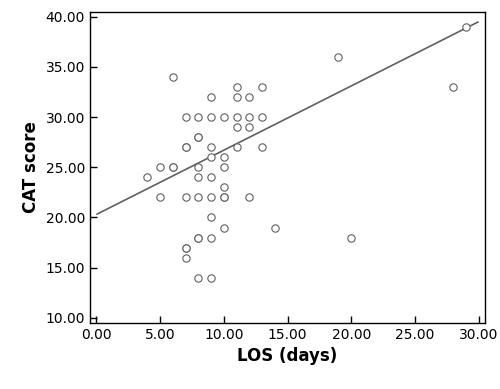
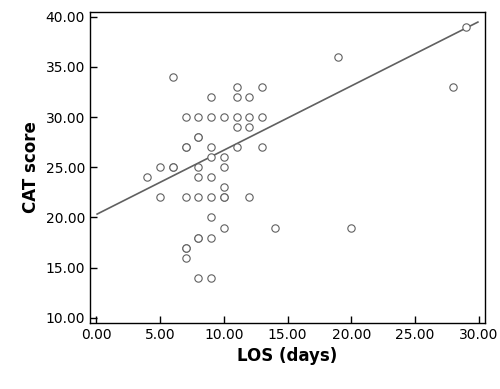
20.00: 18 -> 19
